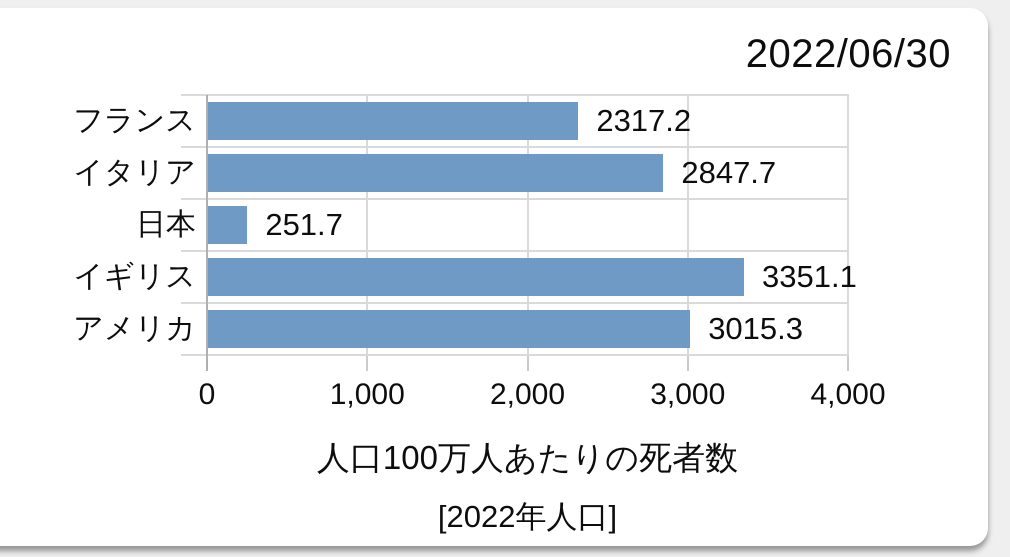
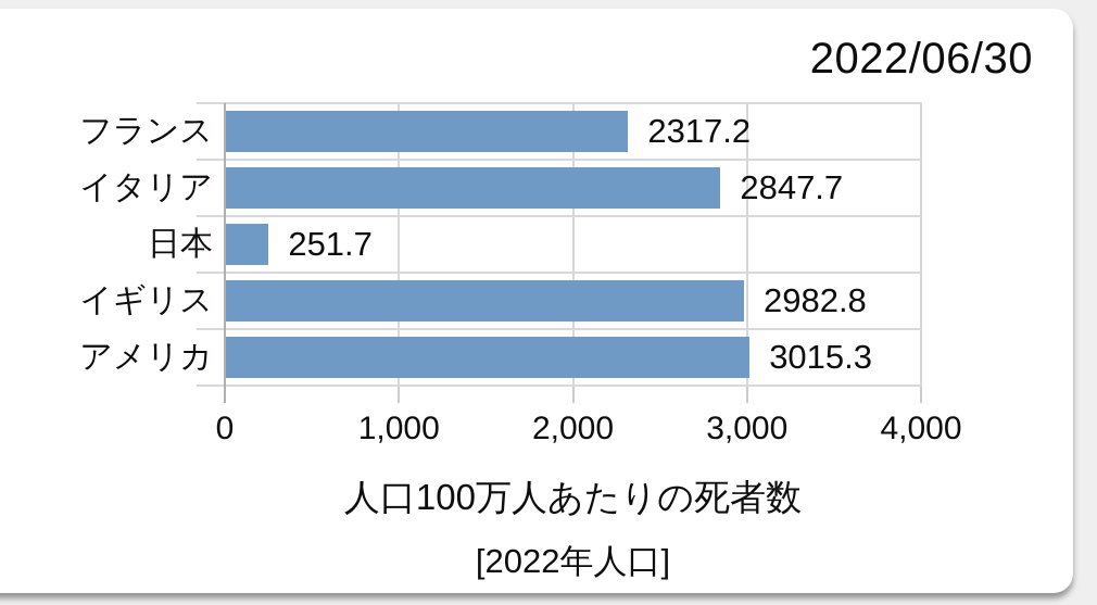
イギリス: 3351.1 -> 2982.8
